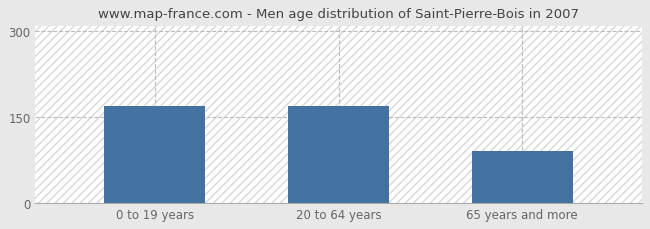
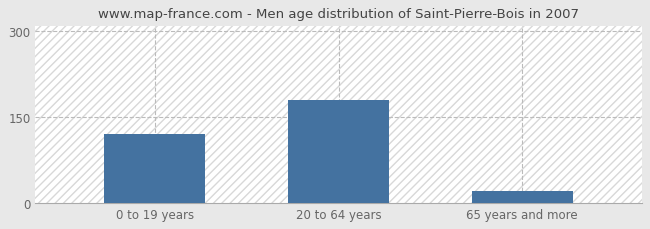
0 to 19 years: 170 -> 120
20 to 64 years: 170 -> 180
65 years and more: 90 -> 20
